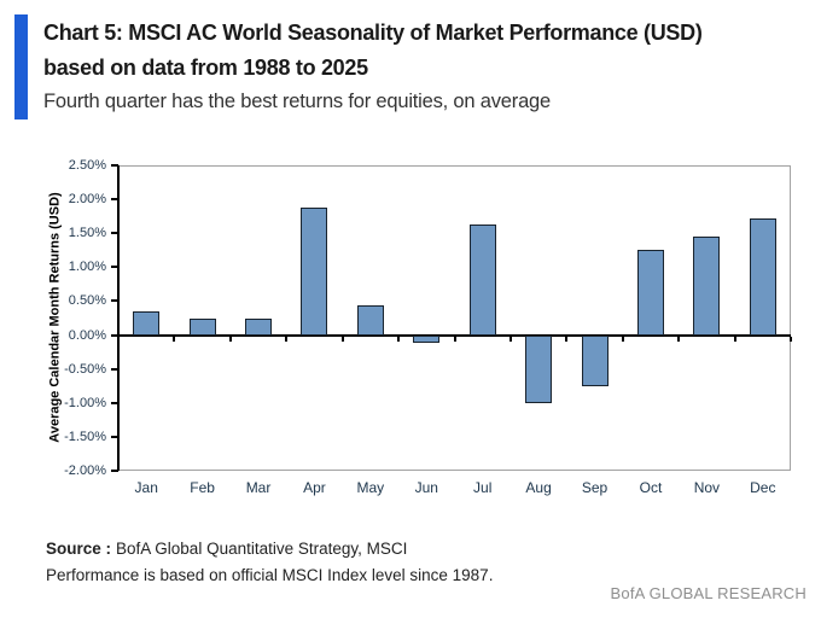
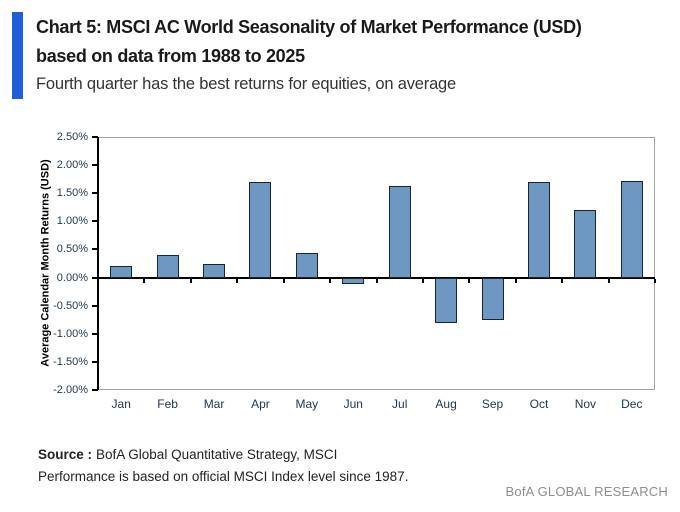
Jan: 0.3% -> 0.2%
Feb: 0.2% -> 0.4%
Apr: 1.9% -> 1.7%
Aug: -1.0% -> -0.8%
Oct: 1.3% -> 1.7%
Nov: 1.4% -> 1.2%
